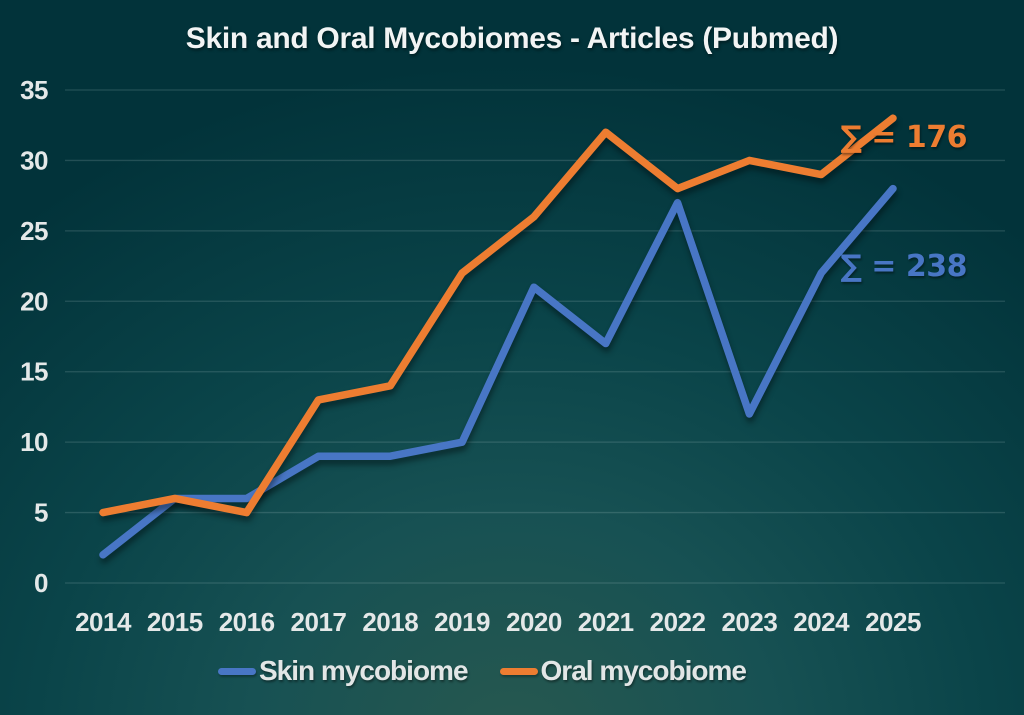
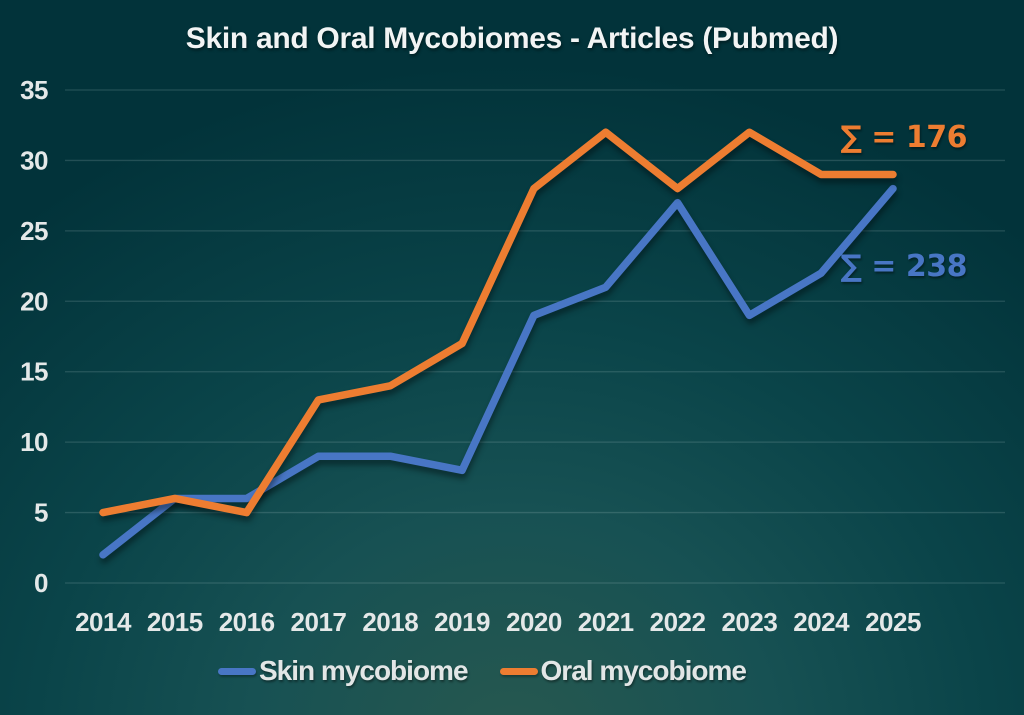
Skin mycobiome/2019: 10 -> 8
Oral mycobiome/2019: 22 -> 17
Skin mycobiome/2020: 21 -> 19
Oral mycobiome/2020: 26 -> 28
Skin mycobiome/2021: 17 -> 21
Skin mycobiome/2023: 12 -> 19
Oral mycobiome/2023: 30 -> 32
Oral mycobiome/2025: 33 -> 29
